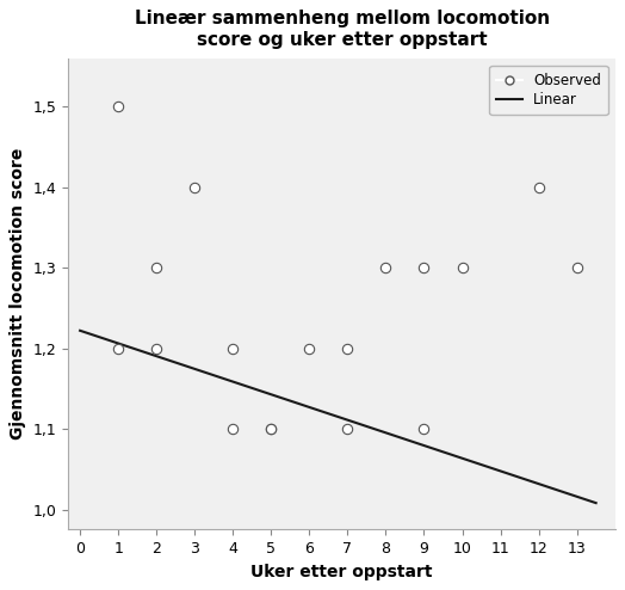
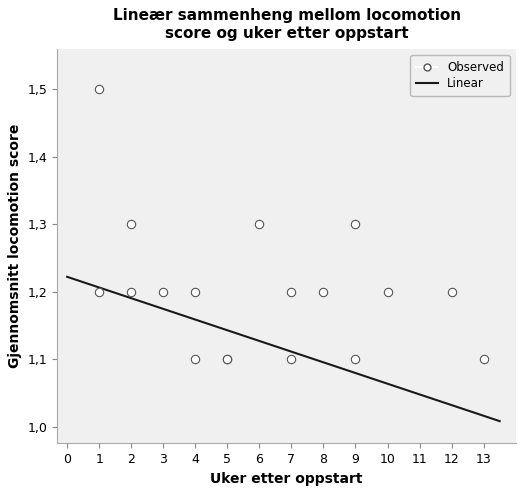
3: 1,4 -> 1,2
6: 1,2 -> 1,3
8: 1,3 -> 1,2
10: 1,3 -> 1,2
12: 1,4 -> 1,2
13: 1,3 -> 1,1
